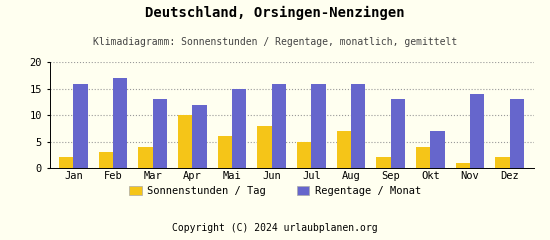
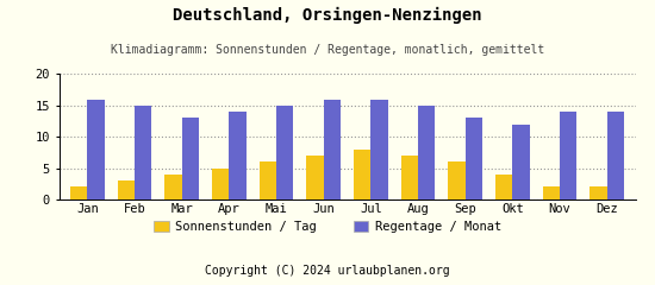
Regentage / Monat/Feb: 17 -> 15
Sonnenstunden / Tag/Apr: 10 -> 5
Regentage / Monat/Apr: 12 -> 14
Sonnenstunden / Tag/Jun: 8 -> 7
Sonnenstunden / Tag/Jul: 5 -> 8
Regentage / Monat/Aug: 16 -> 15
Sonnenstunden / Tag/Sep: 2 -> 6
Regentage / Monat/Okt: 7 -> 12
Sonnenstunden / Tag/Nov: 1 -> 2
Regentage / Monat/Dez: 13 -> 14
